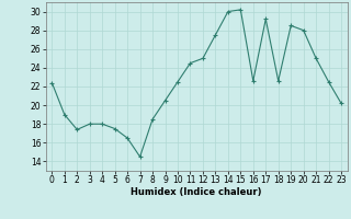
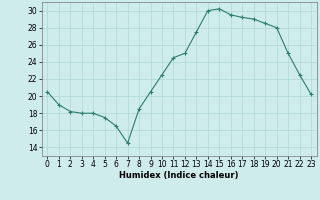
0: 22.4 -> 20.5
2: 17.4 -> 18.2
16: 22.6 -> 29.5
18: 22.6 -> 29.0
